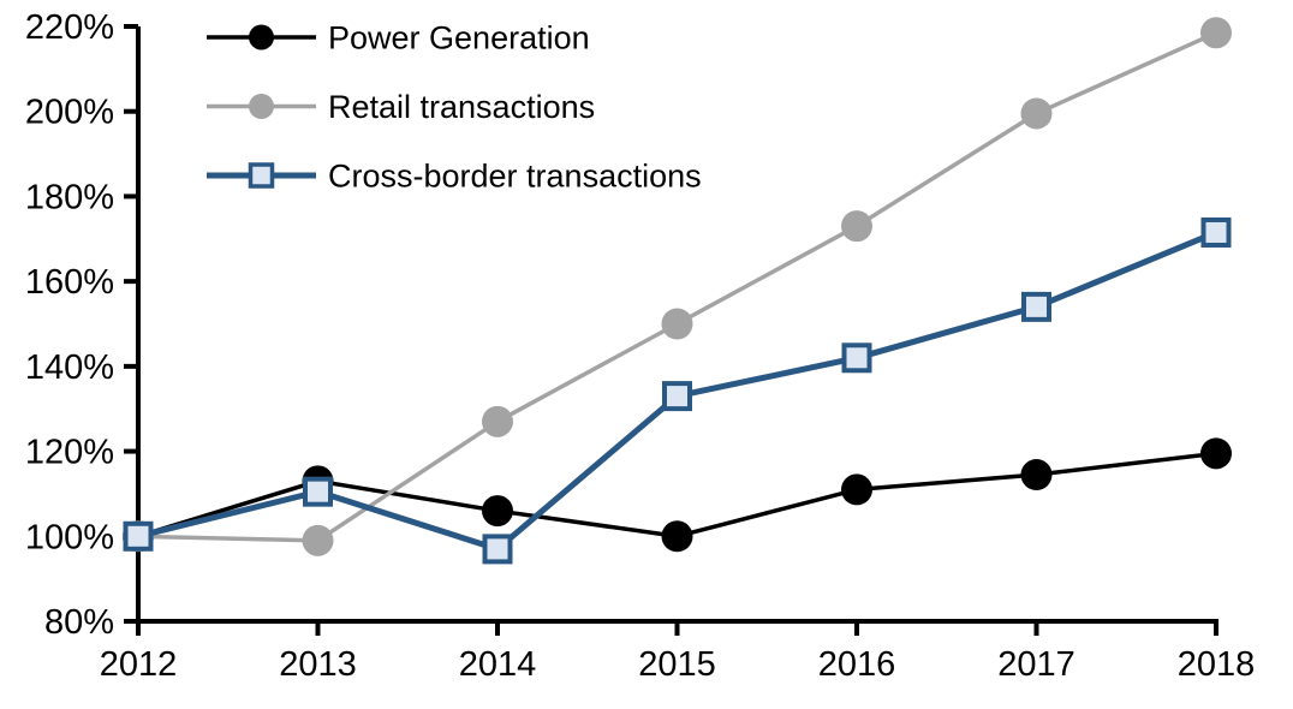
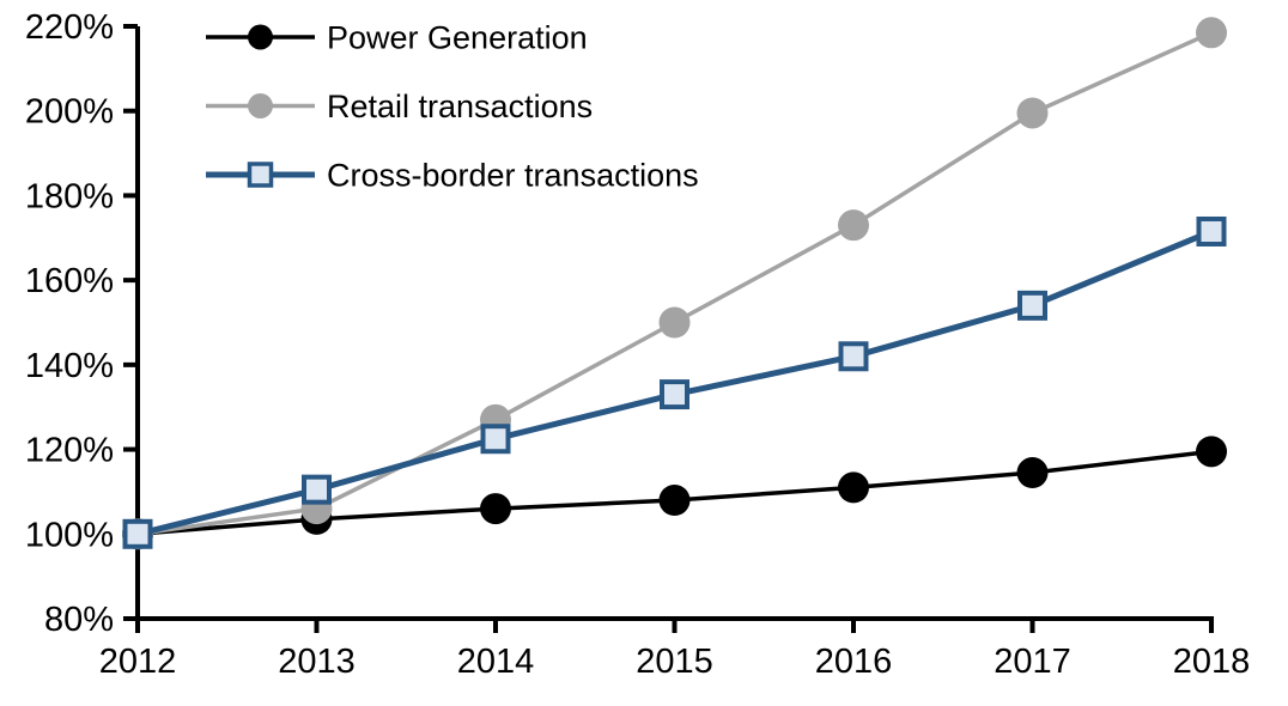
Power Generation/2013: 113% -> 104%
Retail transactions/2013: 99% -> 106%
Cross-border transactions/2014: 97% -> 122%
Power Generation/2015: 100% -> 108%
